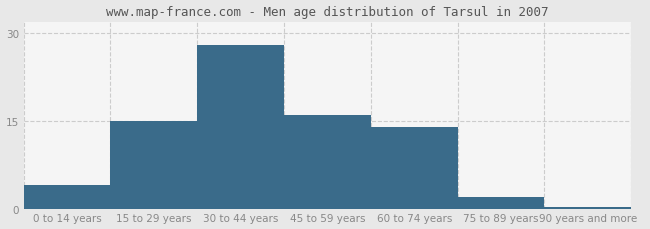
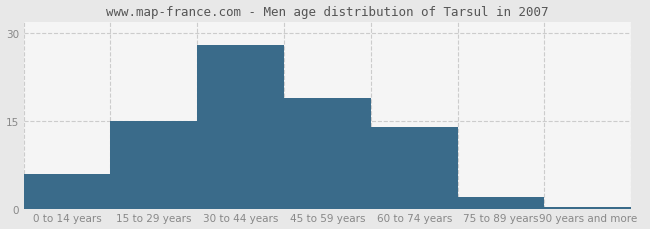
0 to 14 years: 4.0 -> 6.0
45 to 59 years: 16.0 -> 19.0
